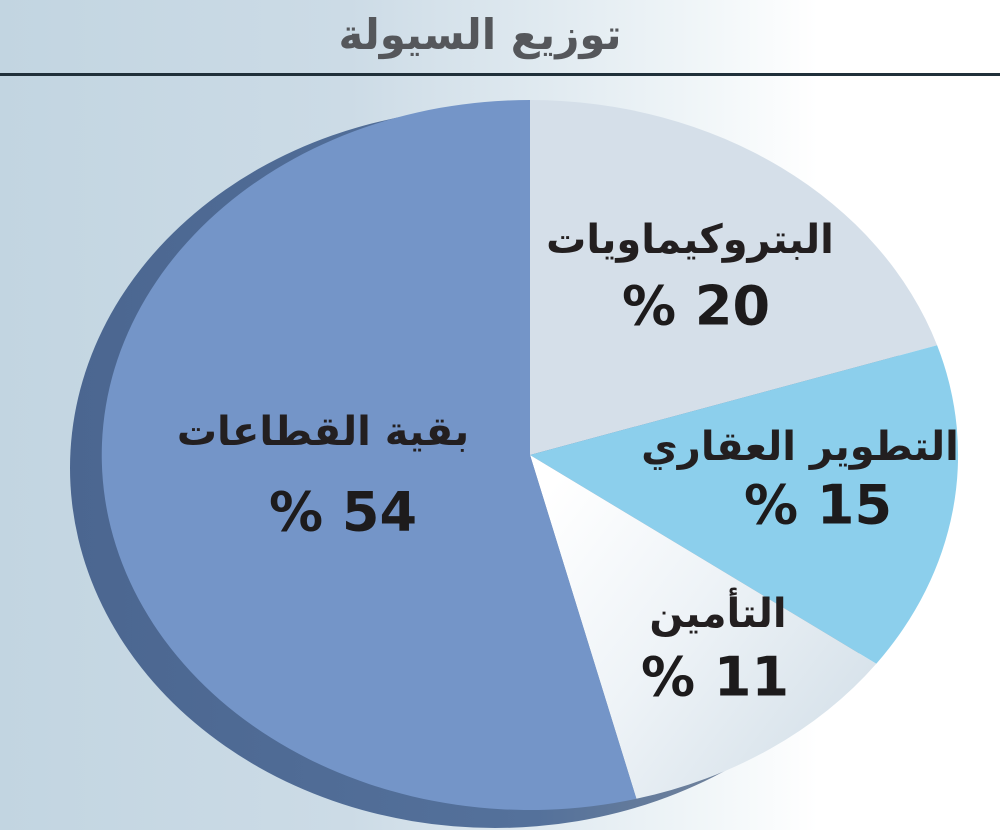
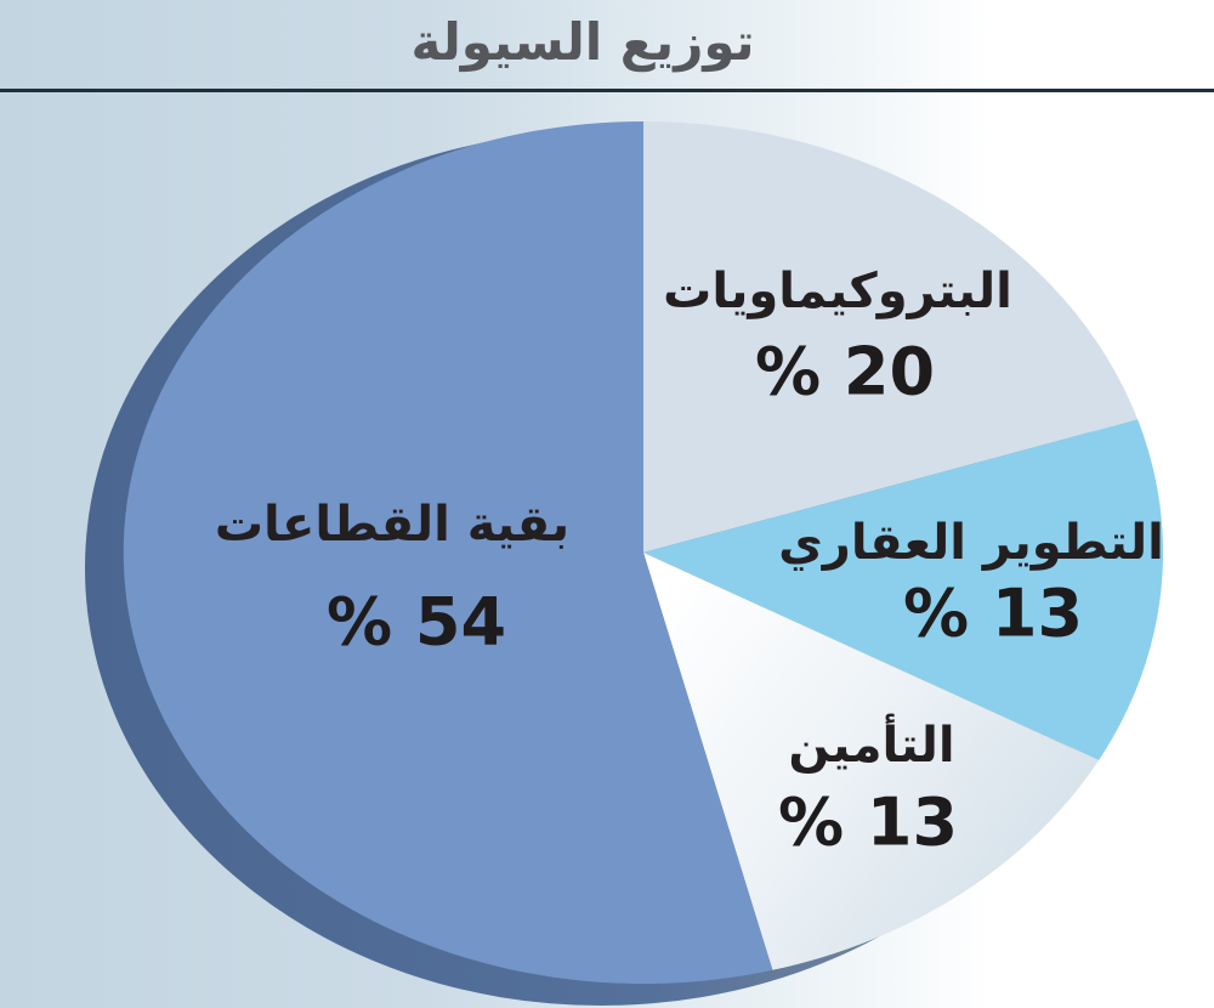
التطوير العقاري: 15 -> 13
التأمين: 11 -> 13
